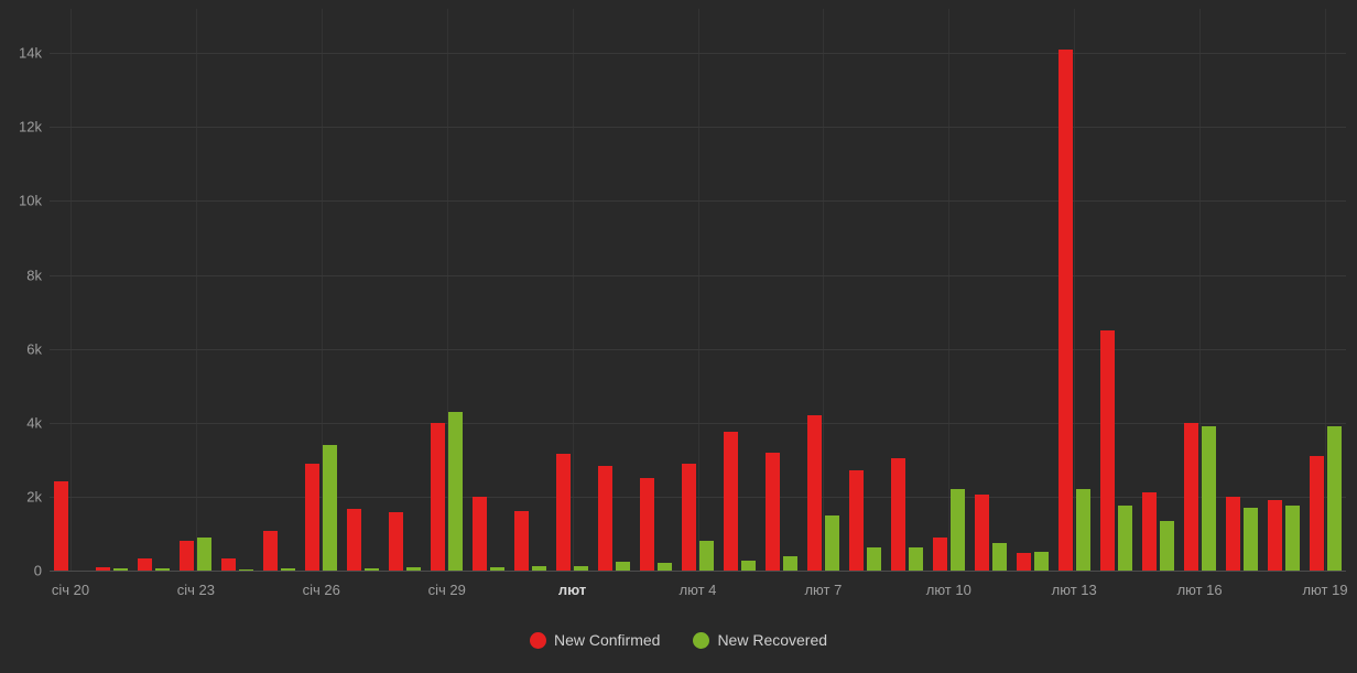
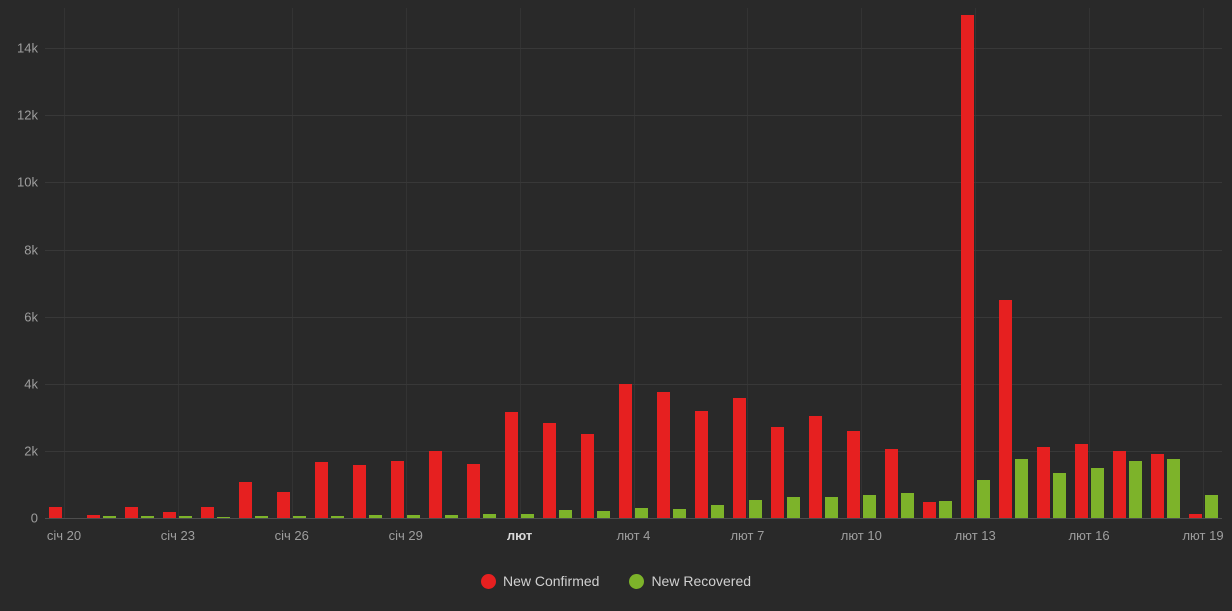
New Confirmed/січ 20: 2.4k -> 0.3k
New Confirmed/січ 23: 0.8k -> 0.2k
New Recovered/січ 23: 0.9k -> 0.1k
New Confirmed/січ 26: 2.9k -> 0.8k
New Recovered/січ 26: 3.4k -> 0.1k
New Confirmed/січ 29: 4.0k -> 1.7k
New Recovered/січ 29: 4.3k -> 0.1k
New Confirmed/лют 4: 2.9k -> 4.0k
New Recovered/лют 4: 0.8k -> 0.3k
New Confirmed/лют 7: 4.2k -> 3.6k
New Recovered/лют 7: 1.5k -> 0.5k
New Confirmed/лют 10: 0.9k -> 2.6k
New Recovered/лют 10: 2.2k -> 0.7k
New Confirmed/лют 13: 14.1k -> 15.0k
New Recovered/лют 13: 2.2k -> 1.1k
New Confirmed/лют 16: 4.0k -> 2.2k
New Recovered/лют 16: 3.9k -> 1.5k
New Confirmed/лют 19: 3.1k -> 0.1k
New Recovered/лют 19: 3.9k -> 0.7k
